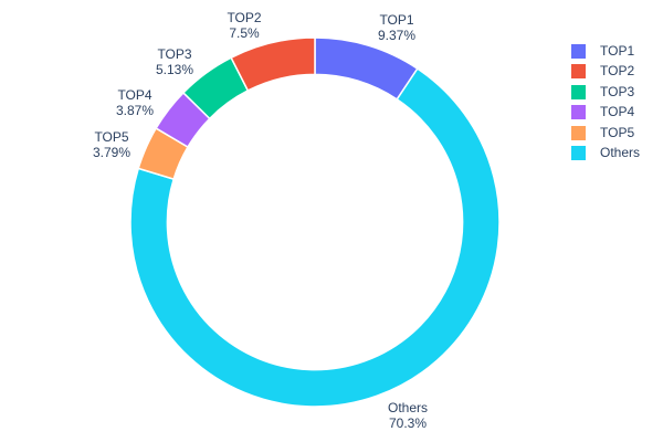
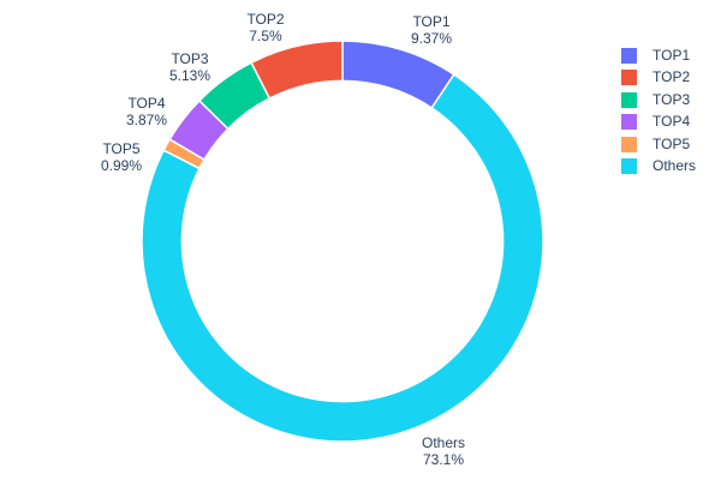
TOP5: 3.79% -> 0.99%
Others: 70.3% -> 73.1%
